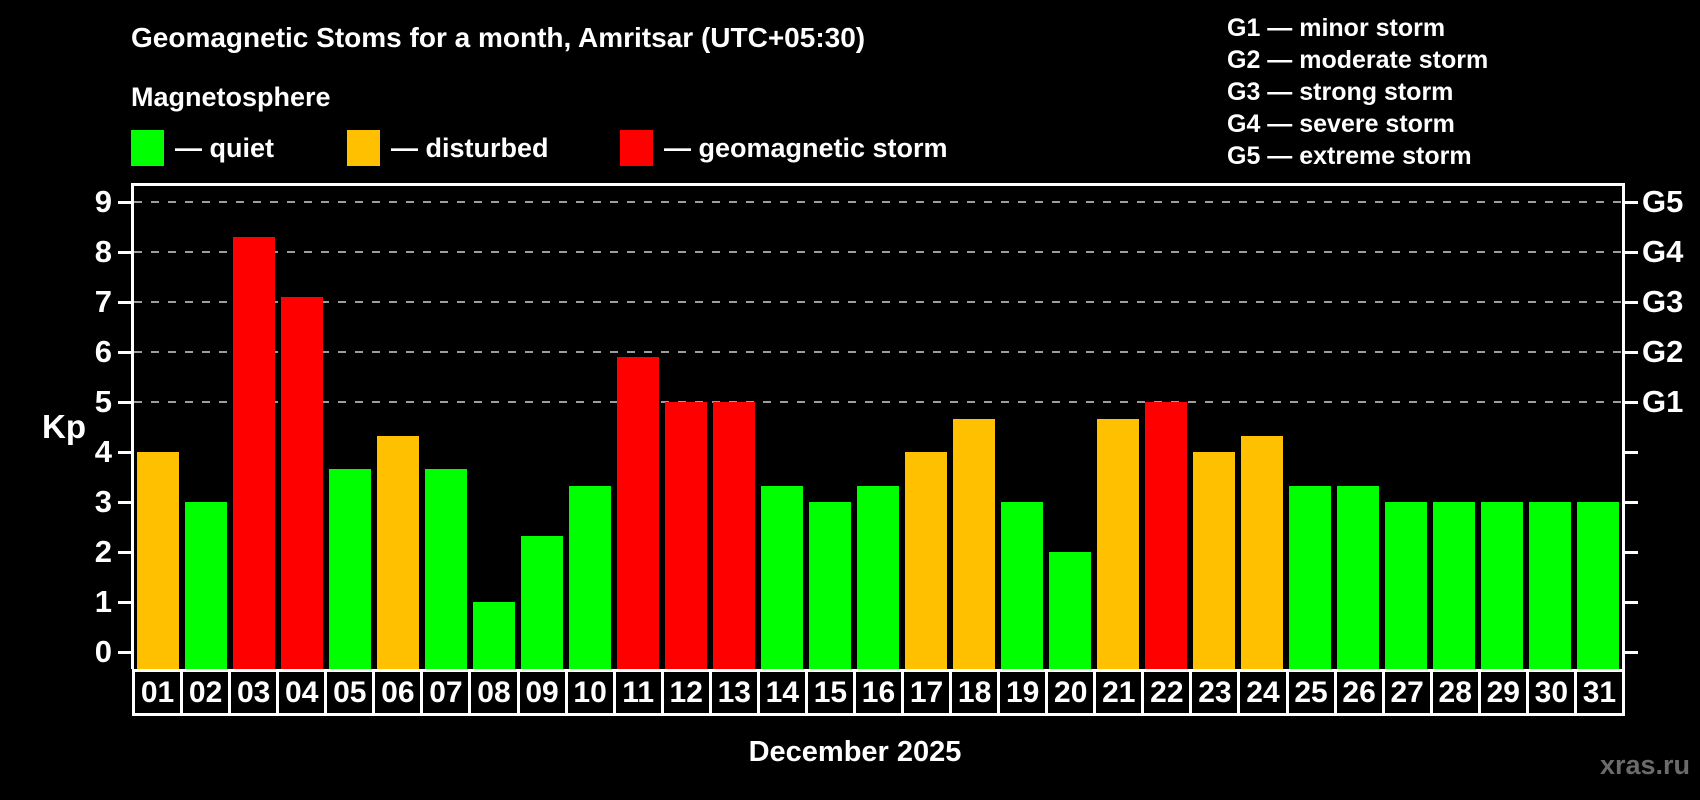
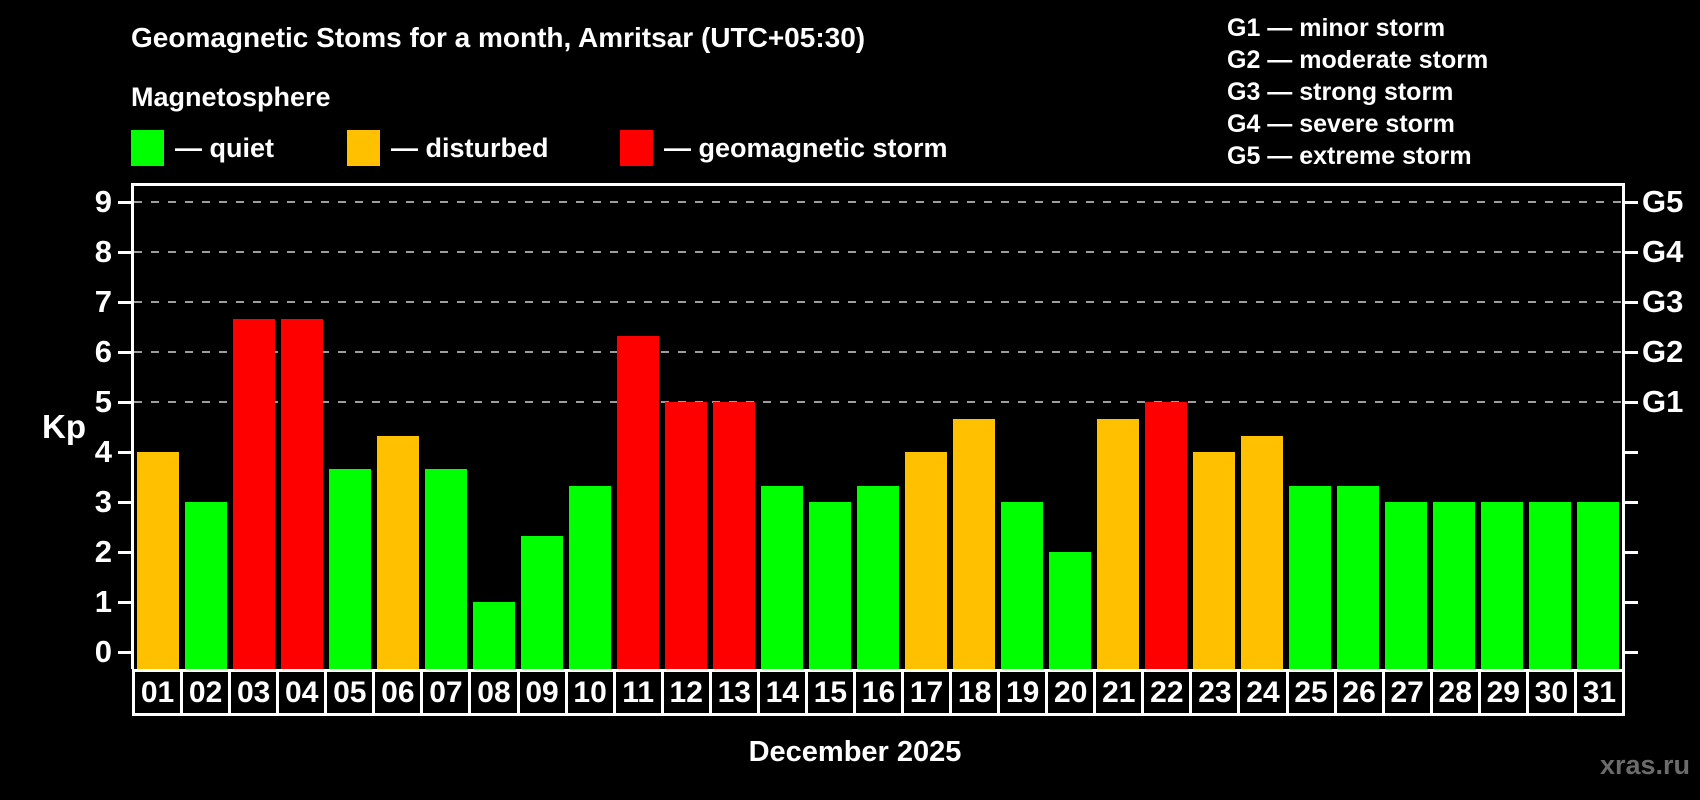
03: 8.3 -> 6.7
04: 7.1 -> 6.7
11: 5.9 -> 6.3
